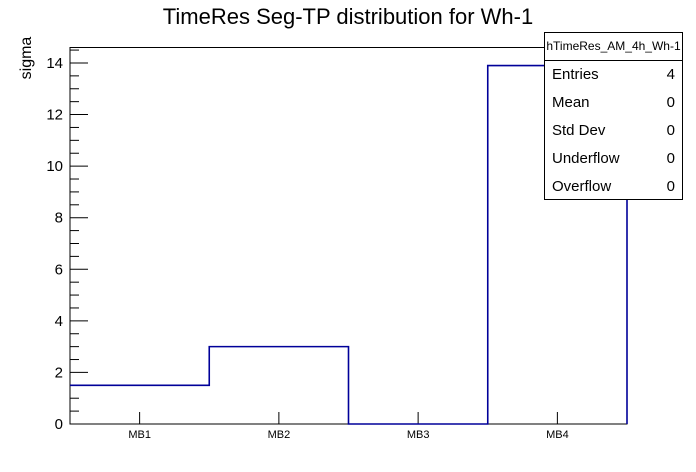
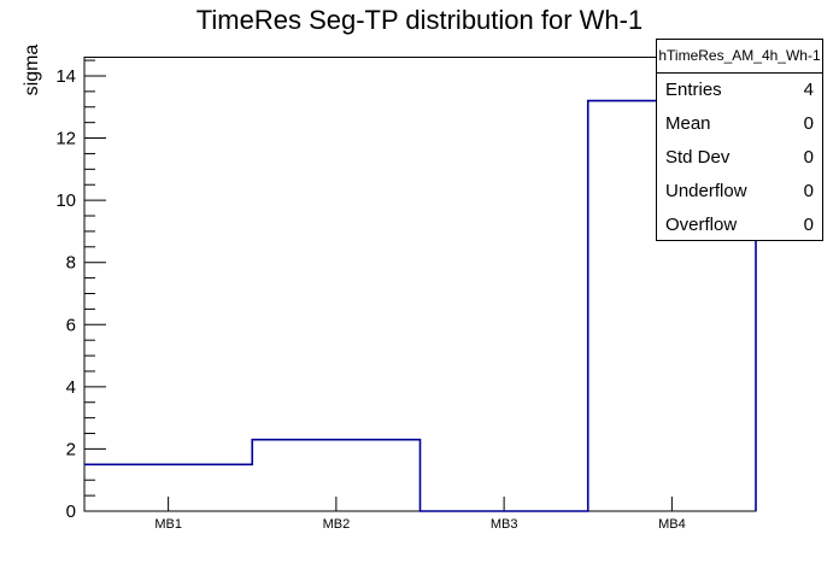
MB2: 3.0 -> 2.3
MB4: 13.9 -> 13.2
